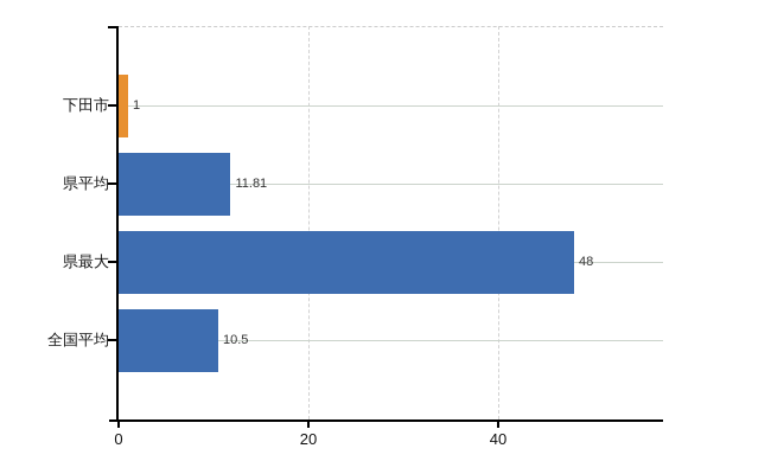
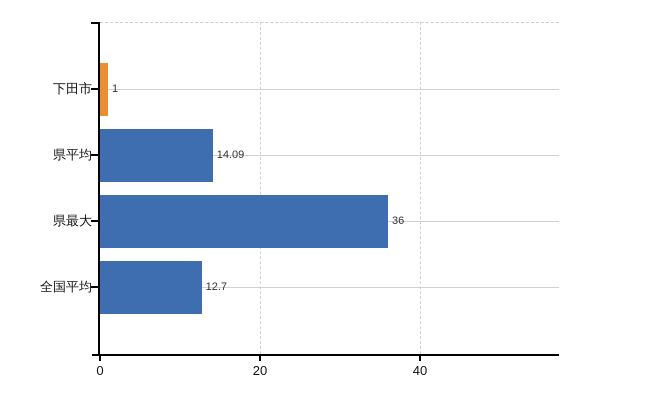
県平均: 11.81 -> 14.09
県最大: 48 -> 36
全国平均: 10.5 -> 12.7
